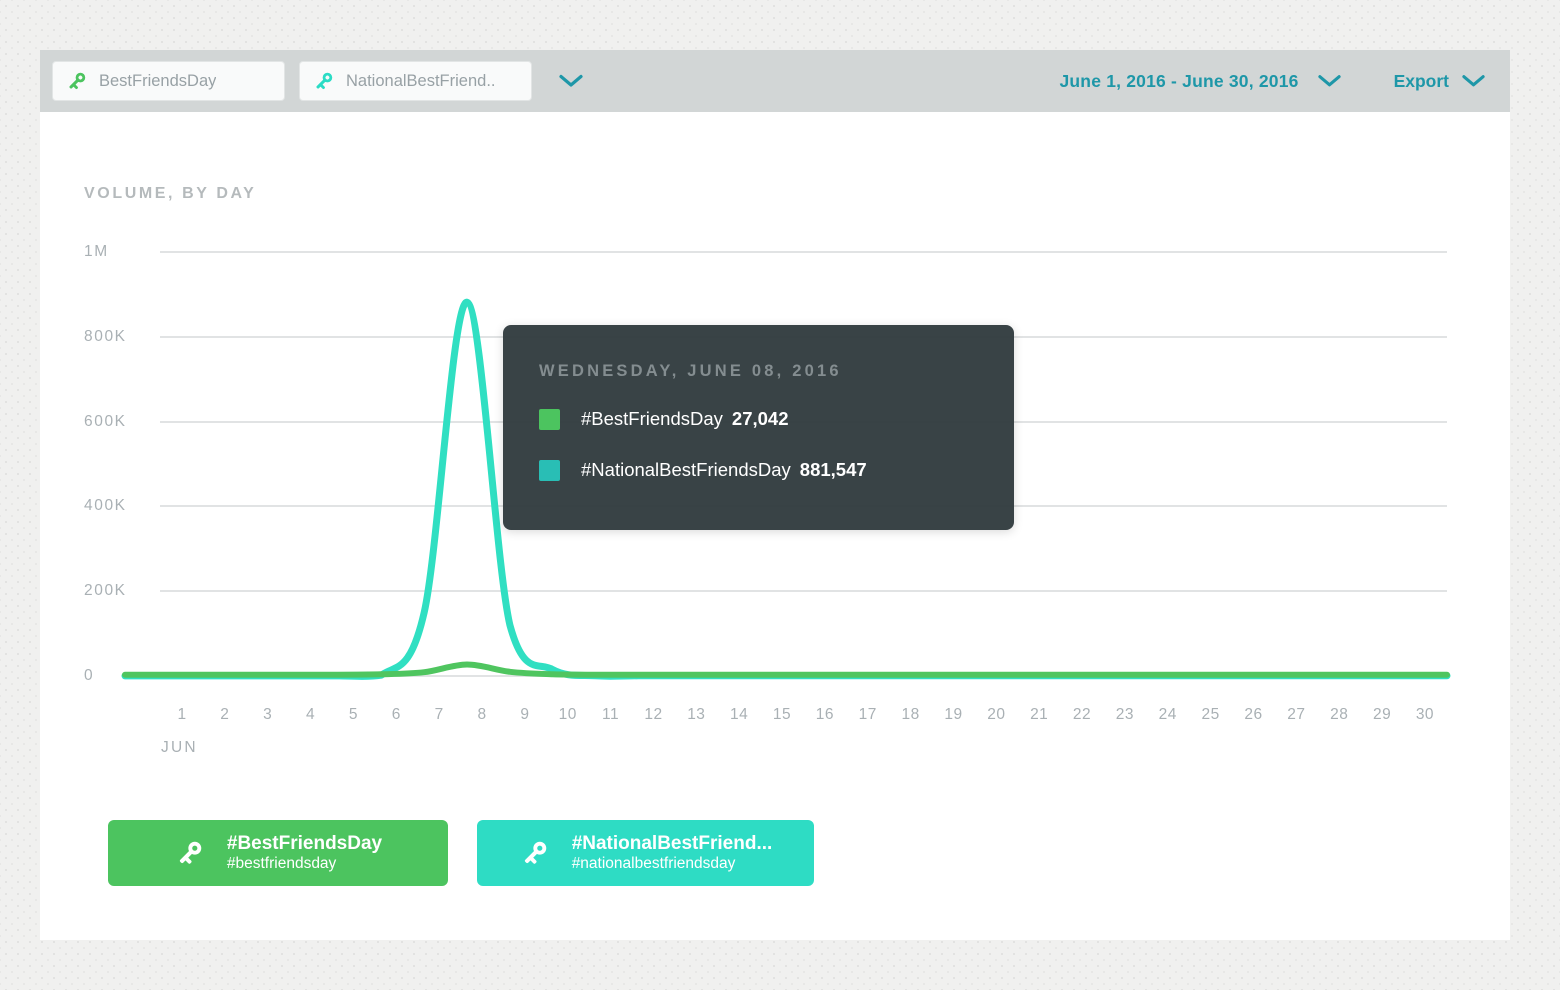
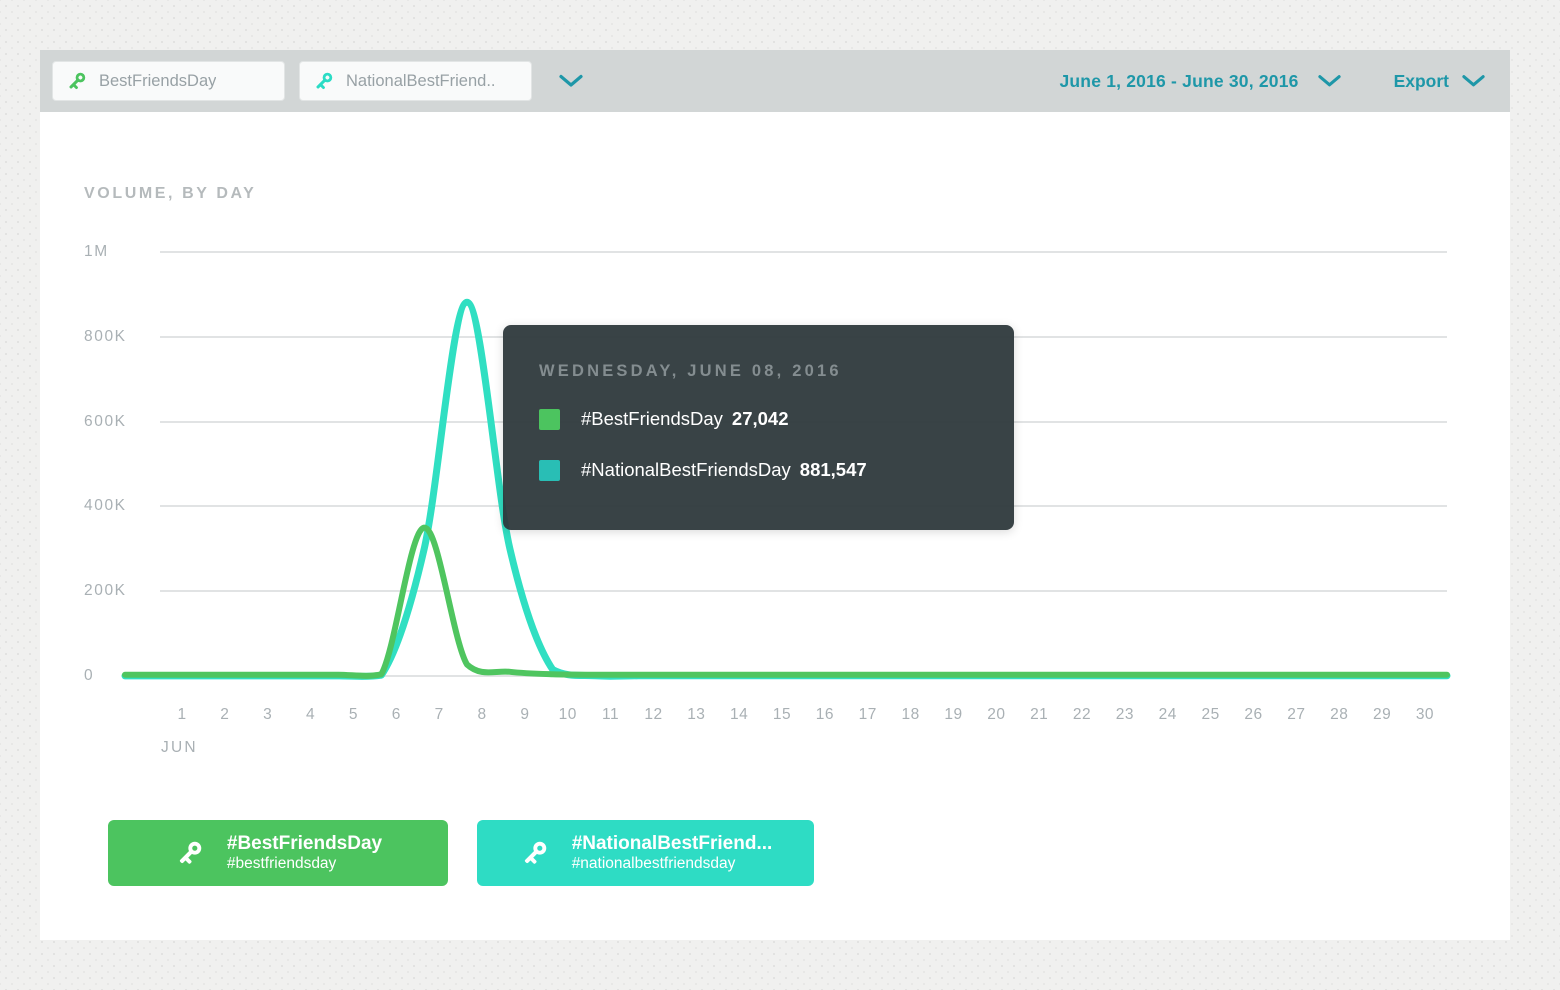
#BestFriendsDay/7: 10K -> 350K
#NationalBestFriendsDay/7: 150K -> 300K
#NationalBestFriendsDay/9: 120K -> 300K
